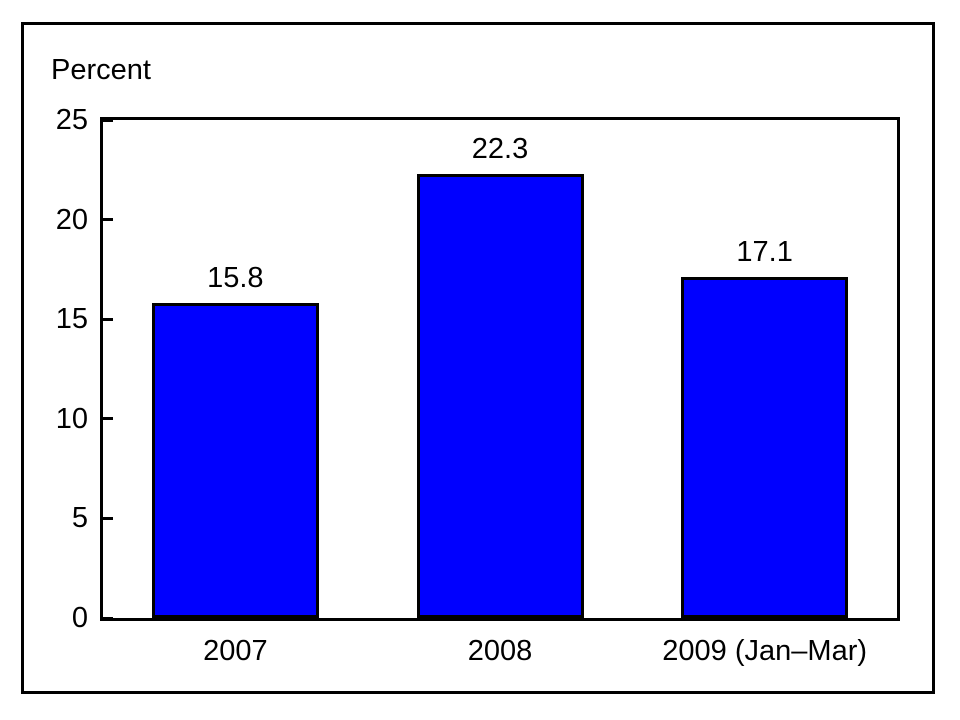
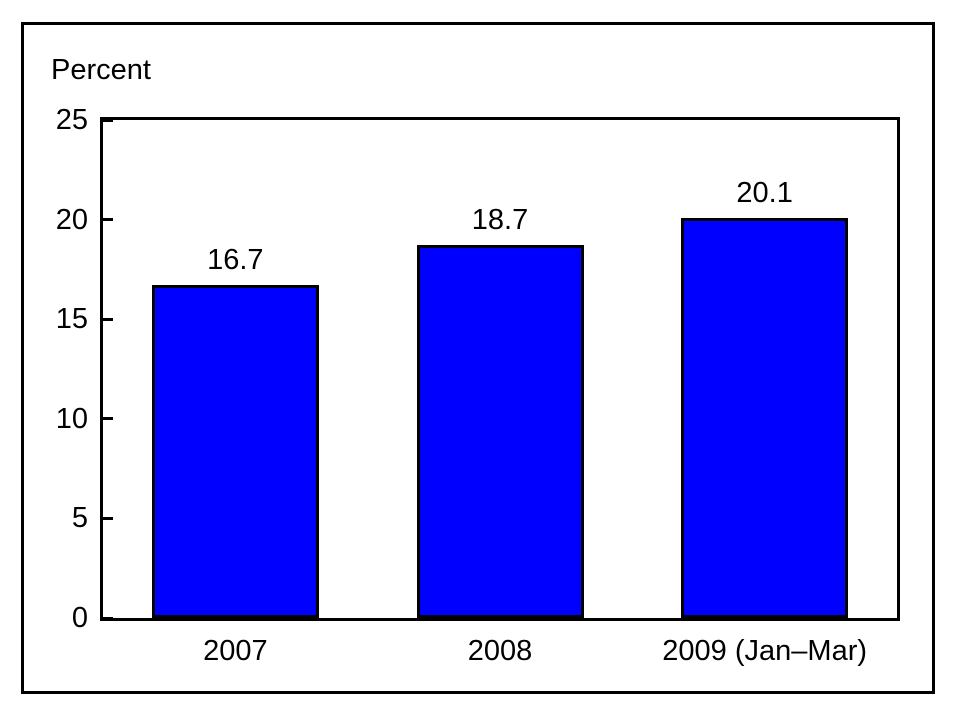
2007: 15.8 -> 16.7
2008: 22.3 -> 18.7
2009 (Jan–Mar): 17.1 -> 20.1
